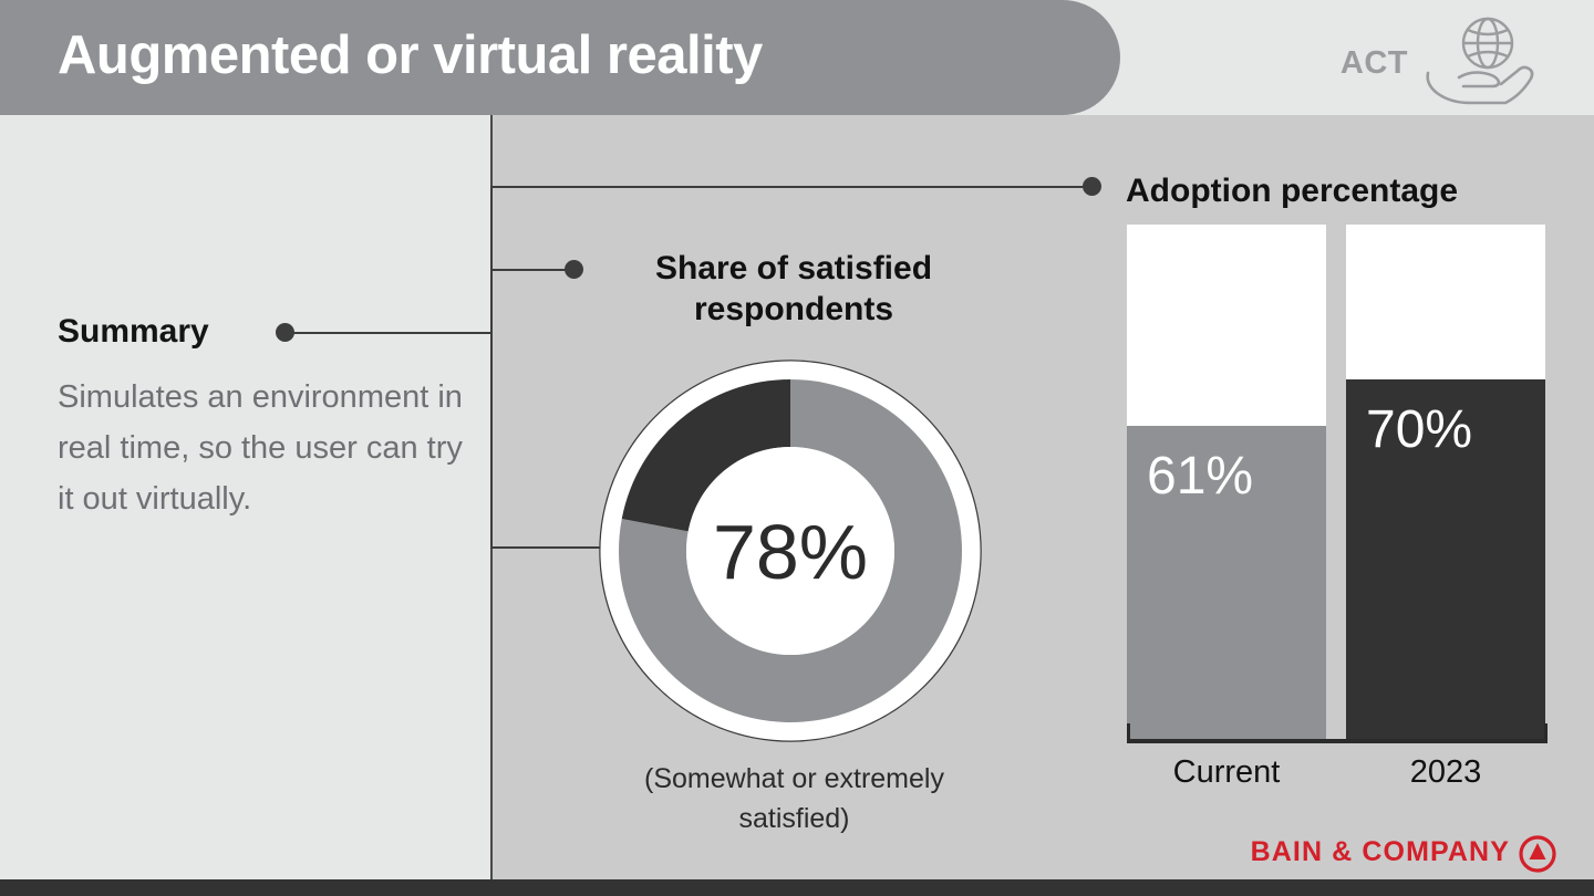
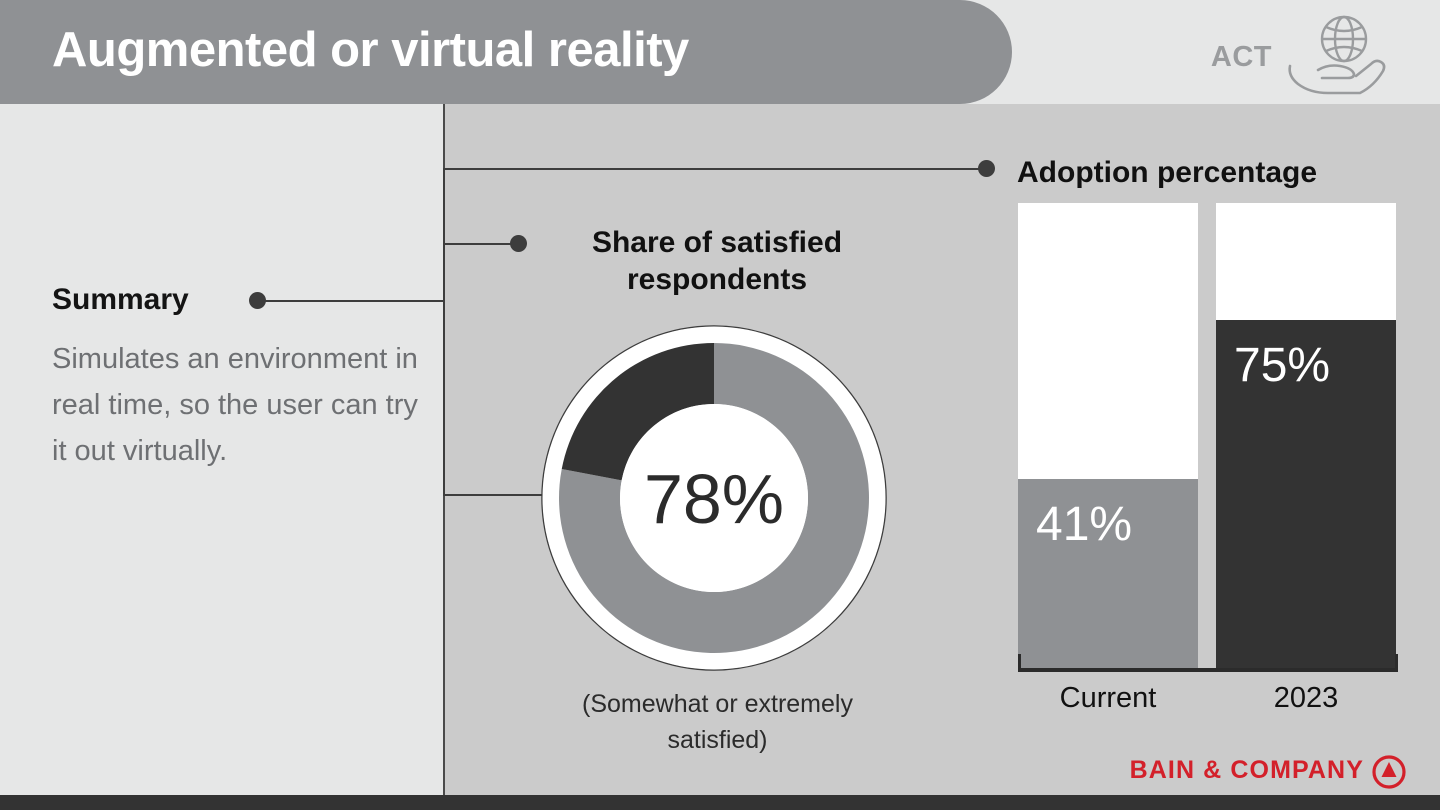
Adoption percentage/Current: 61% -> 41%
Adoption percentage/2023: 70% -> 75%
